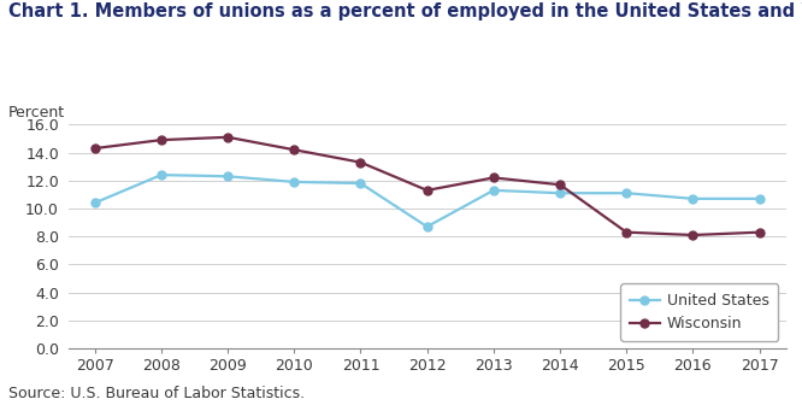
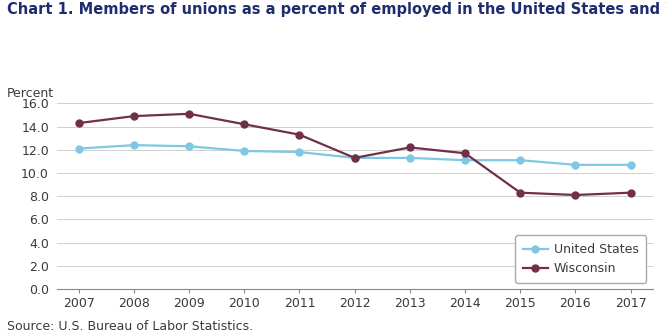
United States/2007: 10.4 -> 12.1
United States/2012: 8.7 -> 11.3
